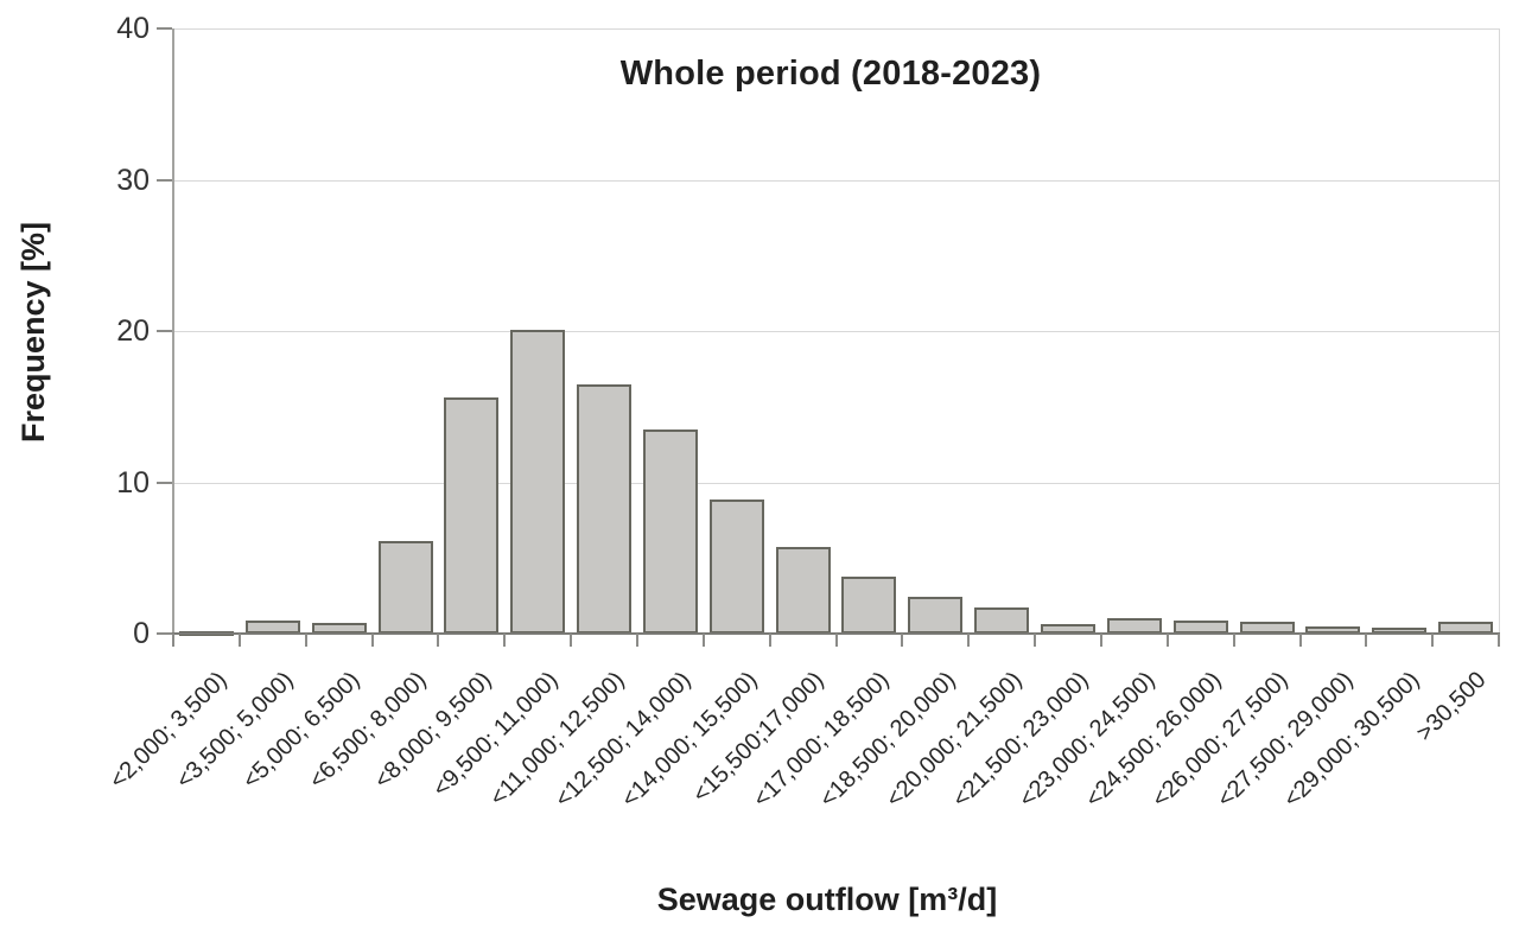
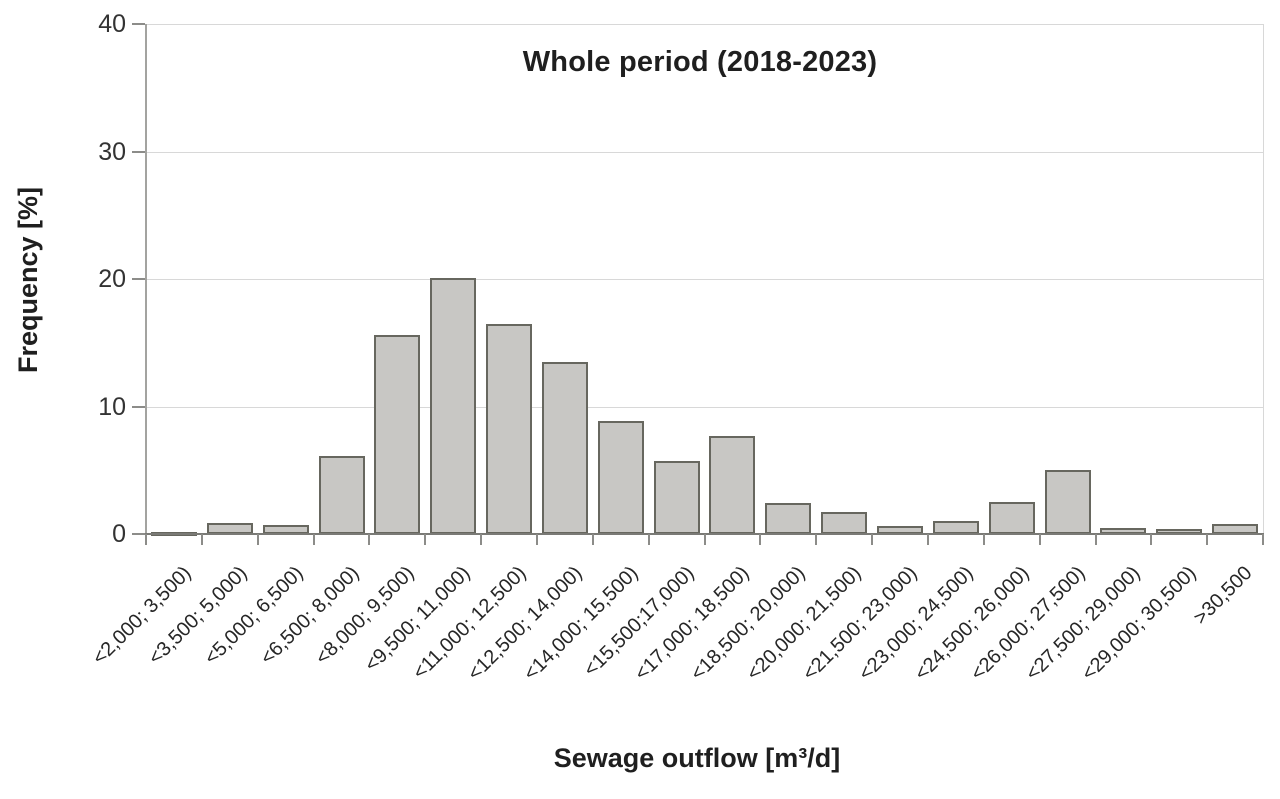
<17,000; 18,500): 3.8 -> 7.7
<24,500; 26,000): 0.9 -> 2.5
<26,000; 27,500): 0.8 -> 5.0
